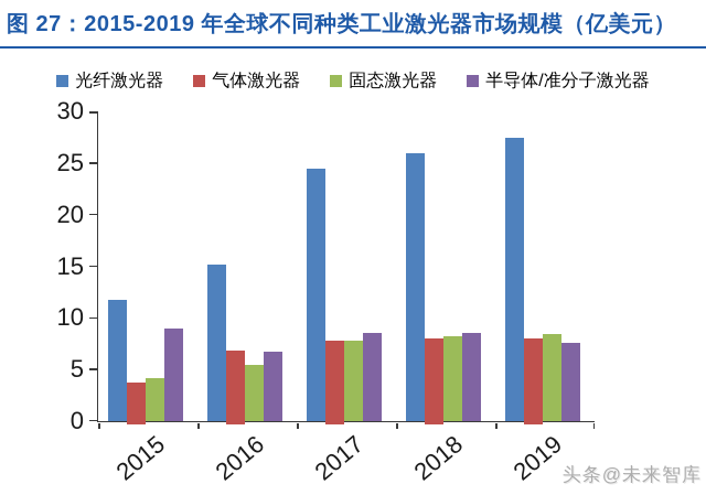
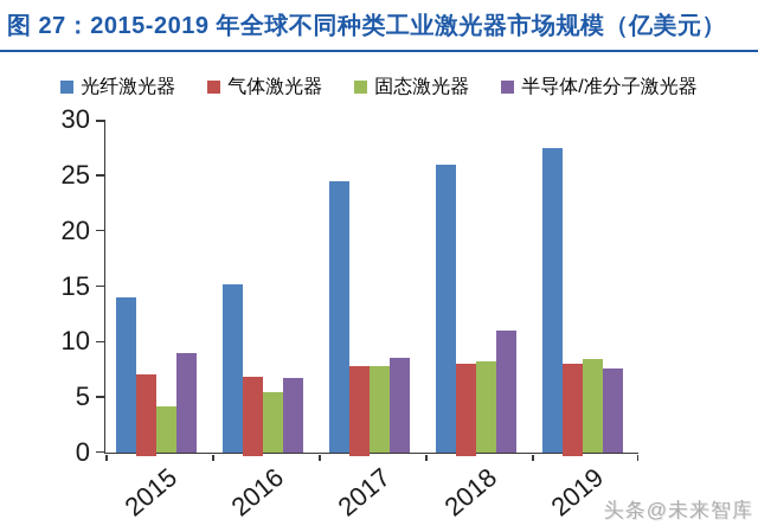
光纤激光器/2015: 12 -> 14
气体激光器/2015: 4 -> 7
半导体/准分子激光器/2018: 8 -> 11
